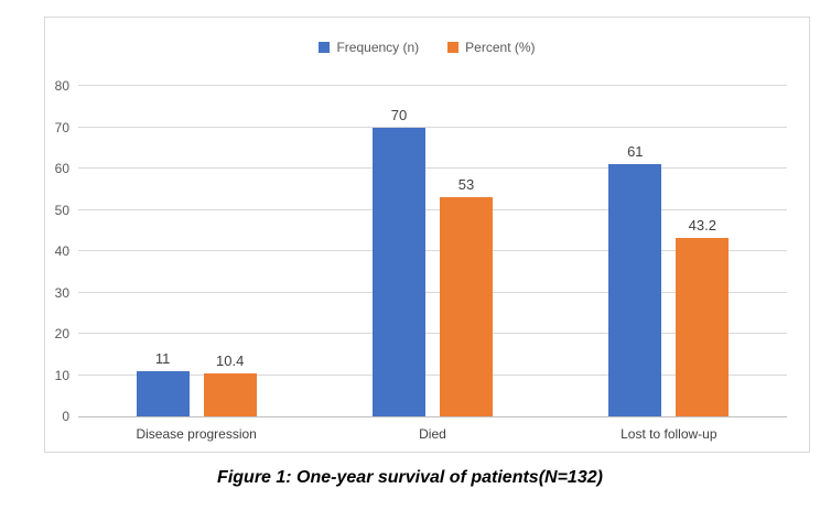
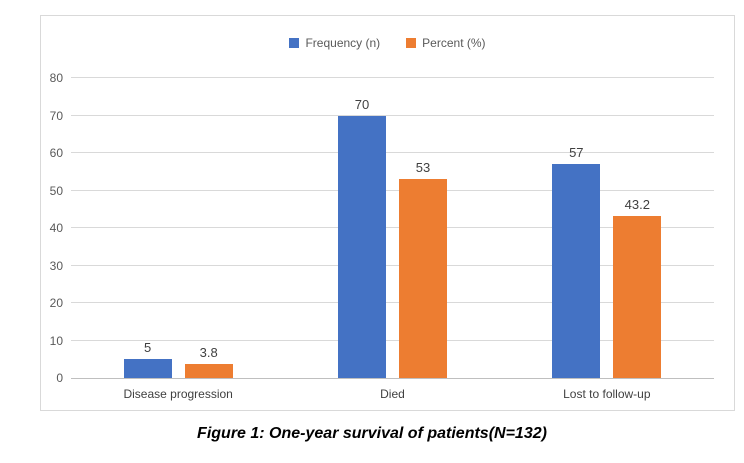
Frequency (n)/Disease progression: 11 -> 5
Percent (%)/Disease progression: 10.4 -> 3.8
Frequency (n)/Lost to follow-up: 61 -> 57
